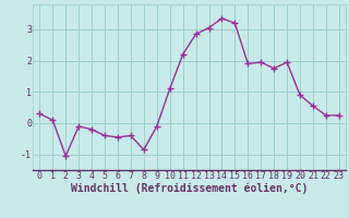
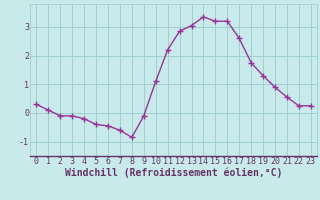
2: -1.05 -> -0.10
7: -0.40 -> -0.60
16: 1.90 -> 3.20
17: 1.95 -> 2.60
19: 1.95 -> 1.30
